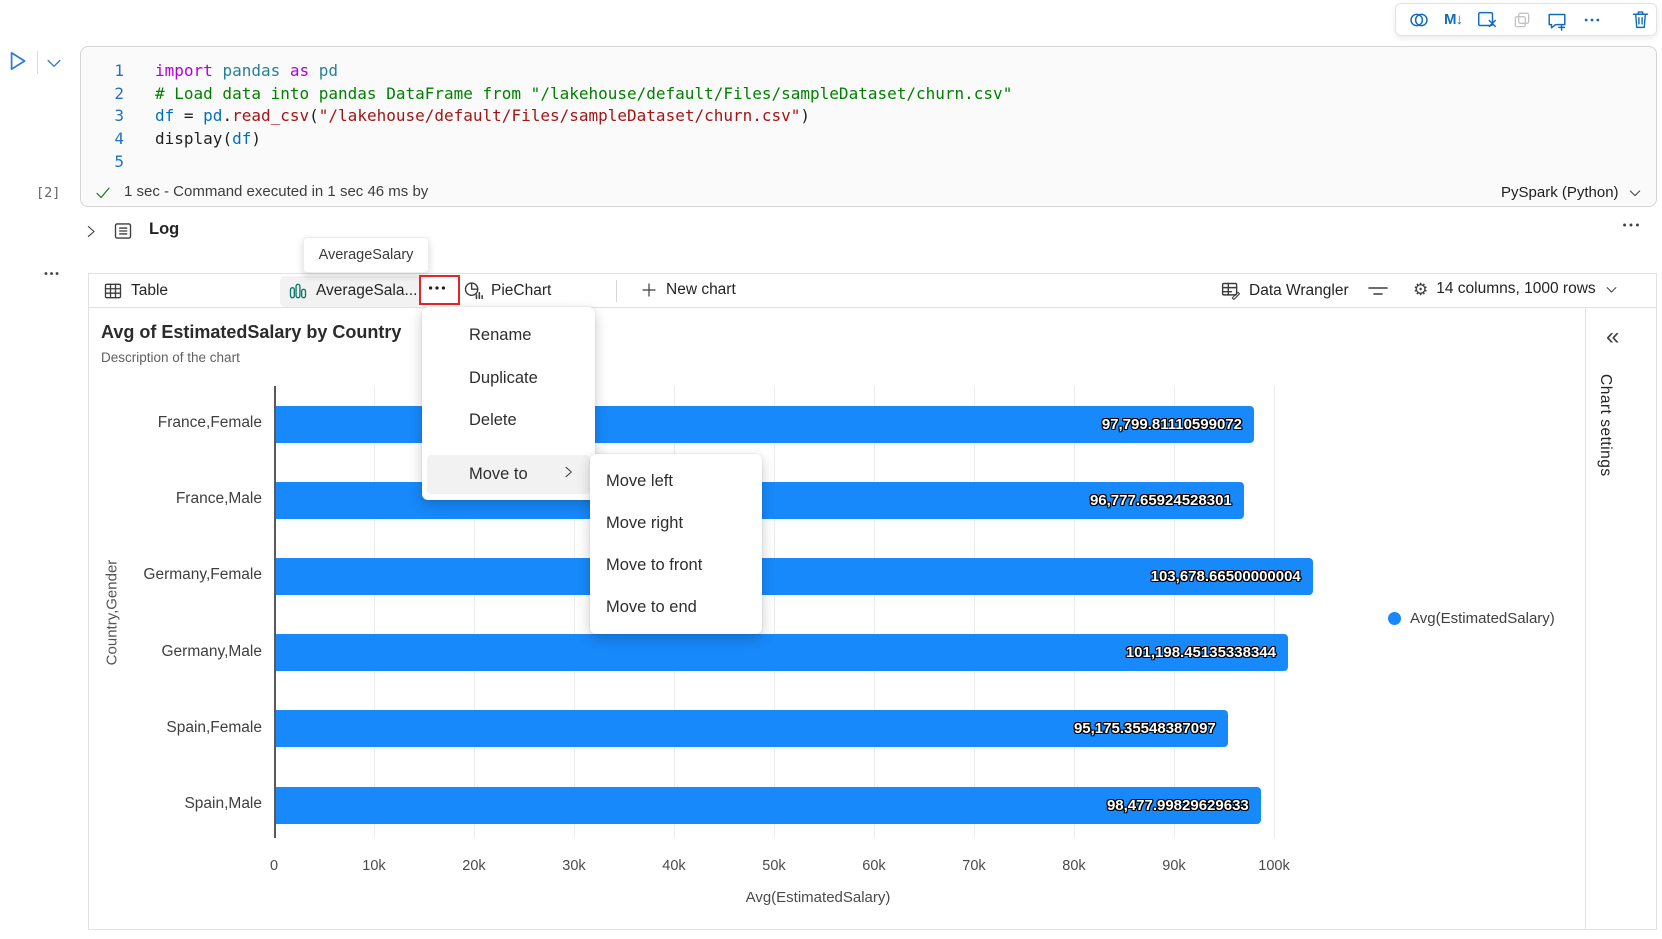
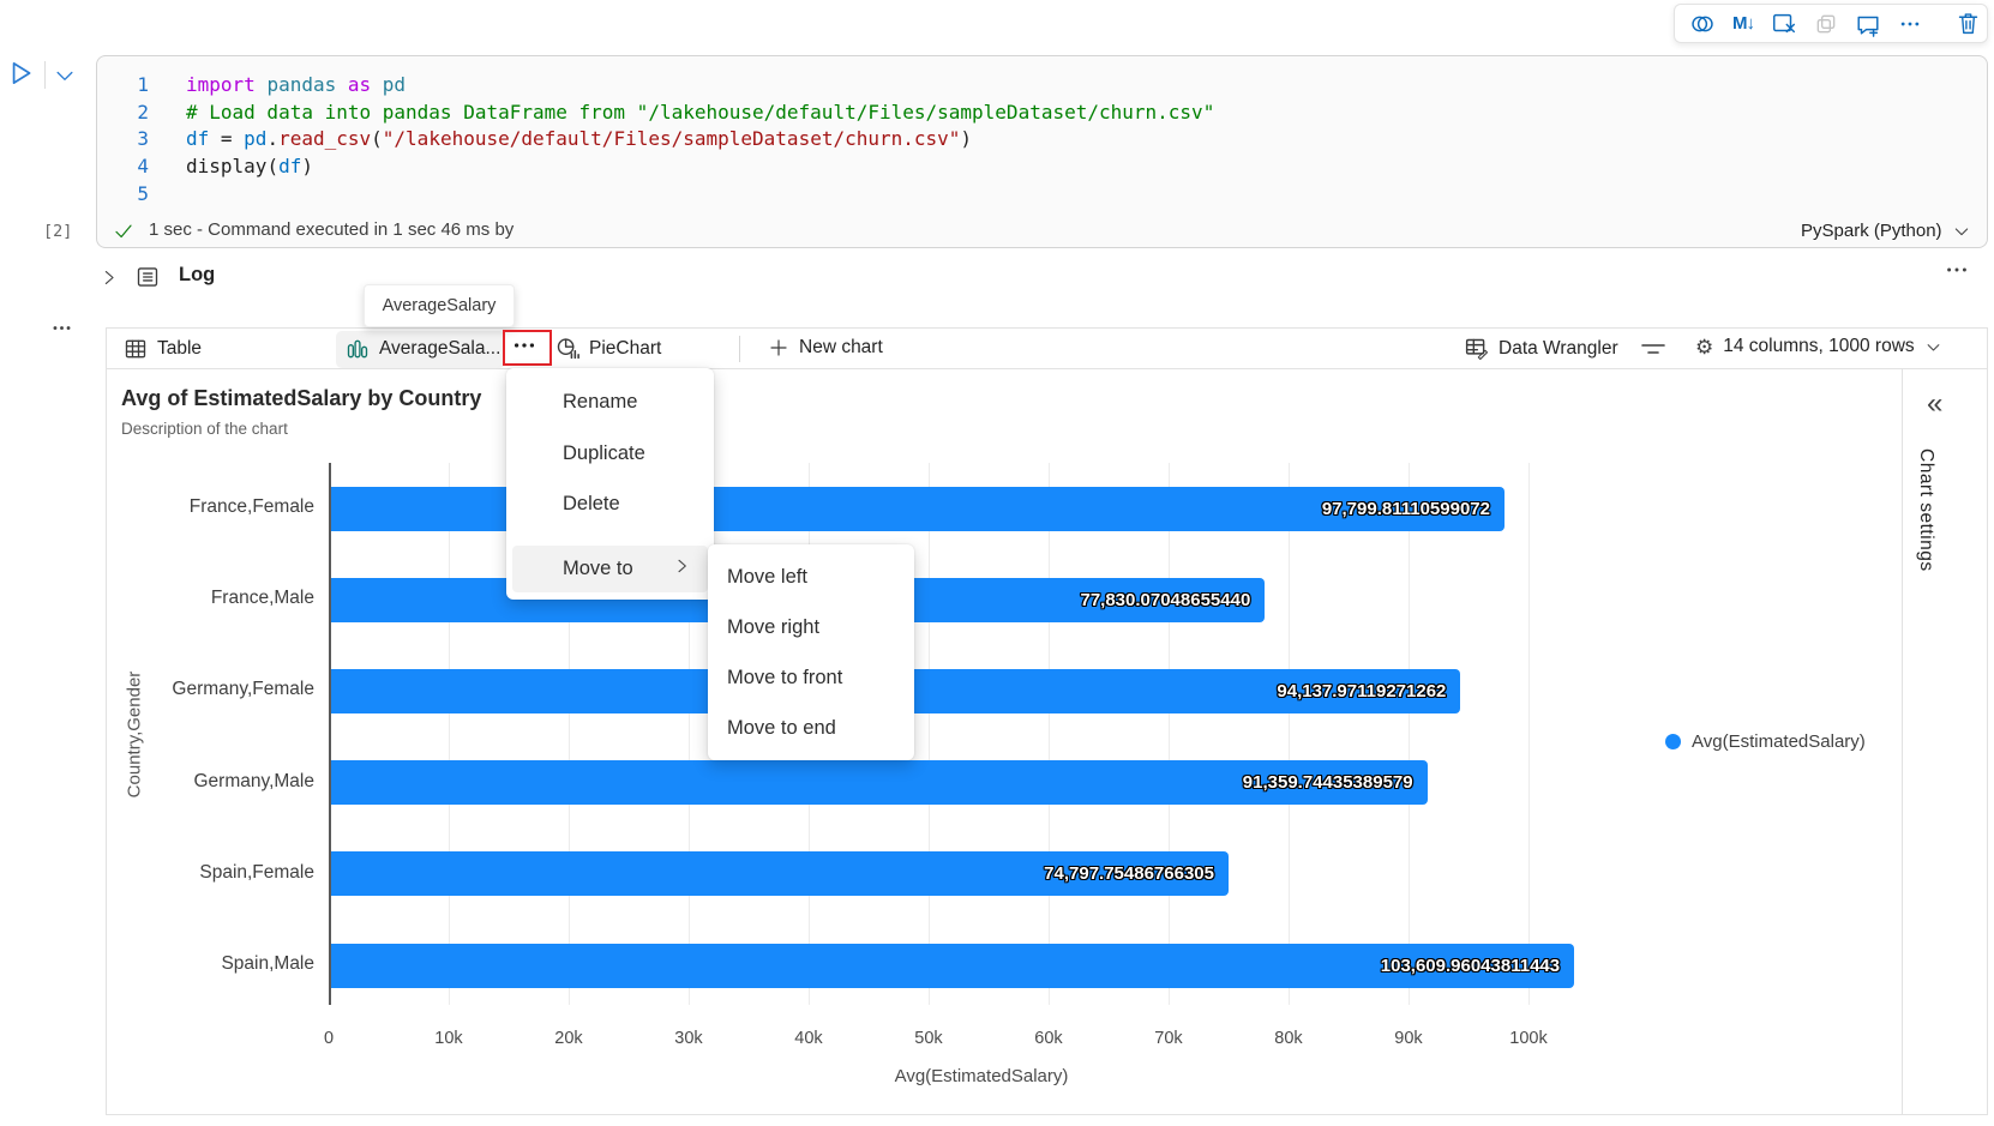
France,Male: 96,777.65924528301 -> 77,830.07048655440
Germany,Female: 103,678.66500000004 -> 94,137.97119271262
Germany,Male: 101,198.45135338344 -> 91,359.74435389579
Spain,Female: 95,175.35548387097 -> 74,797.75486766305
Spain,Male: 98,477.99829629633 -> 103,609.96043811443
